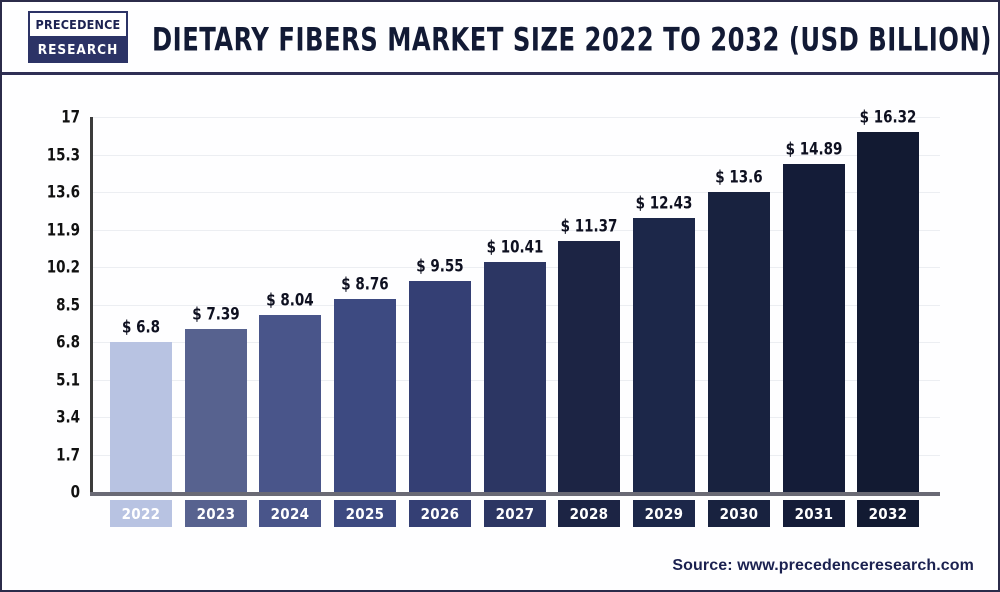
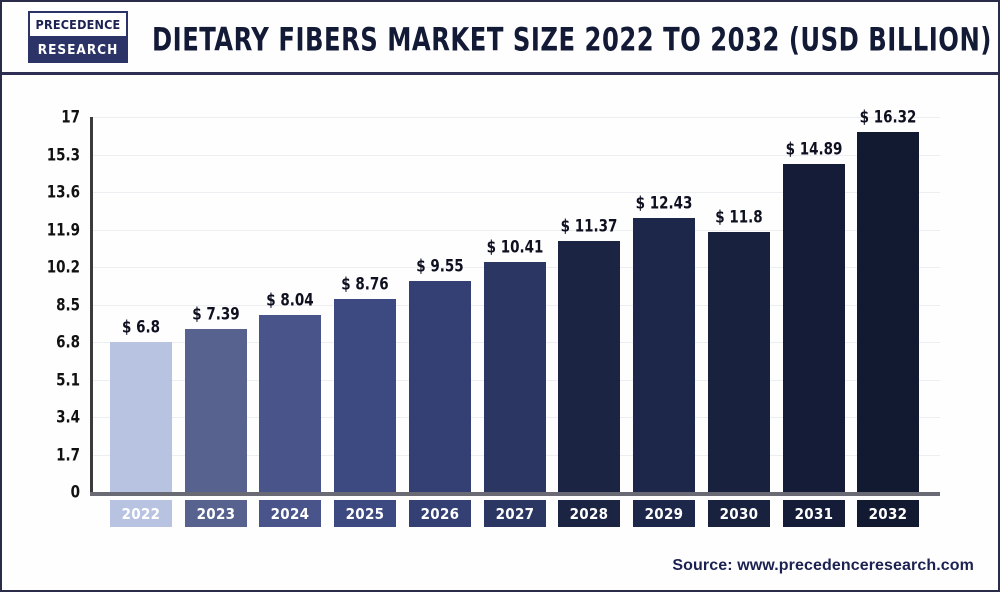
2030: 13.6 -> 11.8
